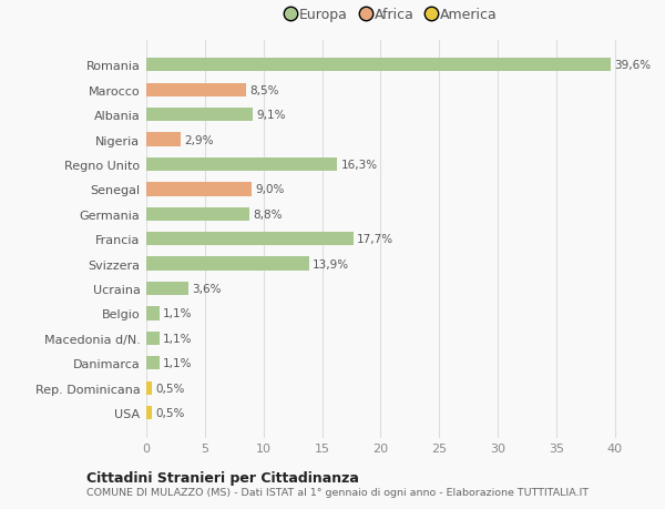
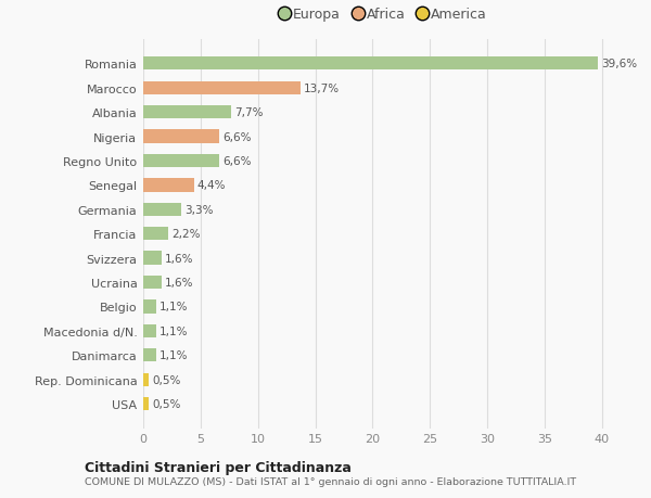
Marocco: 8,5% -> 13,7%
Albania: 9,1% -> 7,7%
Nigeria: 2,9% -> 6,6%
Regno Unito: 16,3% -> 6,6%
Senegal: 9,0% -> 4,4%
Germania: 8,8% -> 3,3%
Francia: 17,7% -> 2,2%
Svizzera: 13,9% -> 1,6%
Ucraina: 3,6% -> 1,6%
